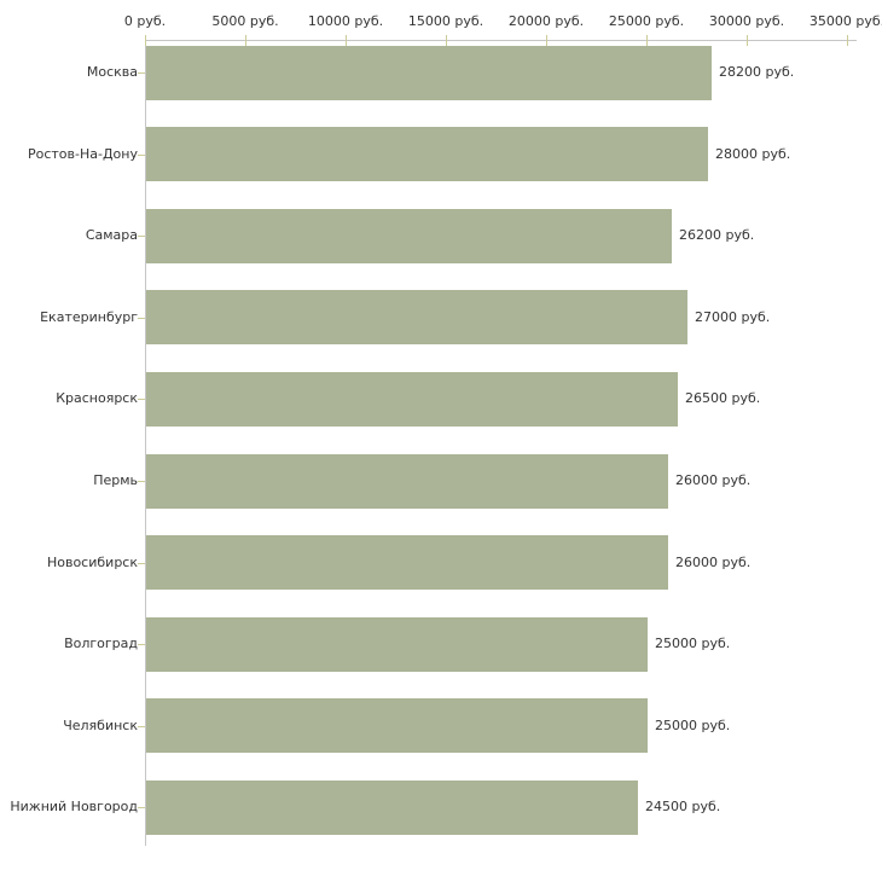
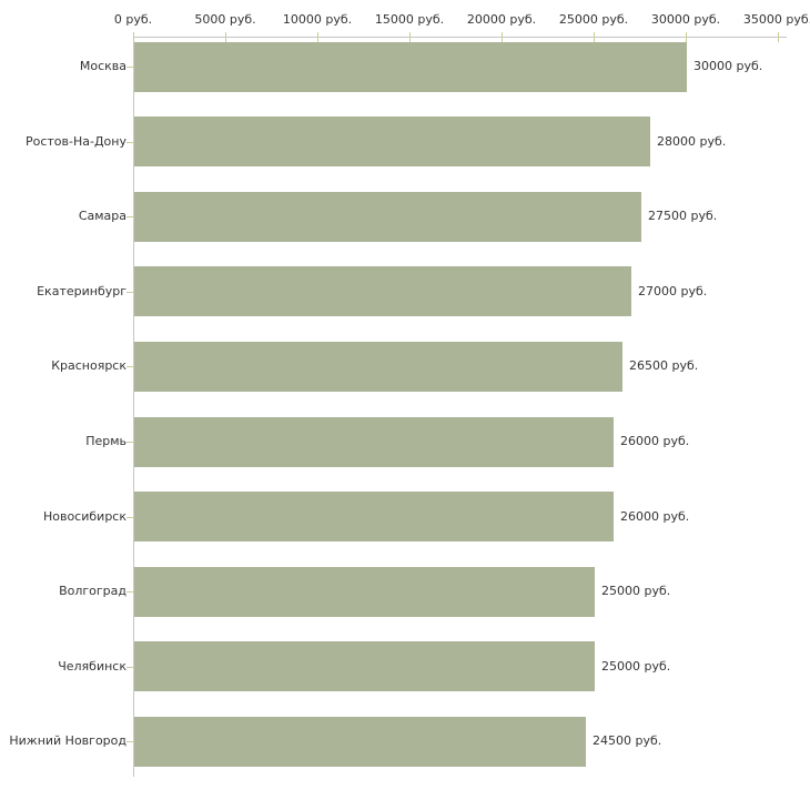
Москва: 28200 -> 30000
Самара: 26200 -> 27500
